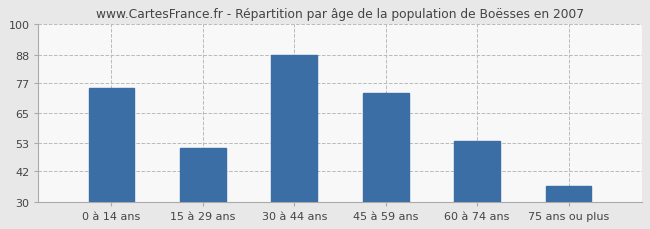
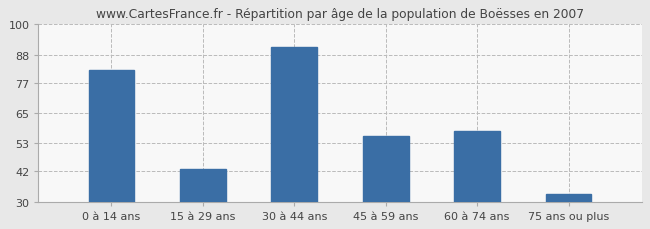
0 à 14 ans: 75 -> 82
15 à 29 ans: 51 -> 43
30 à 44 ans: 88 -> 91
45 à 59 ans: 73 -> 56
60 à 74 ans: 54 -> 58
75 ans ou plus: 36 -> 33
